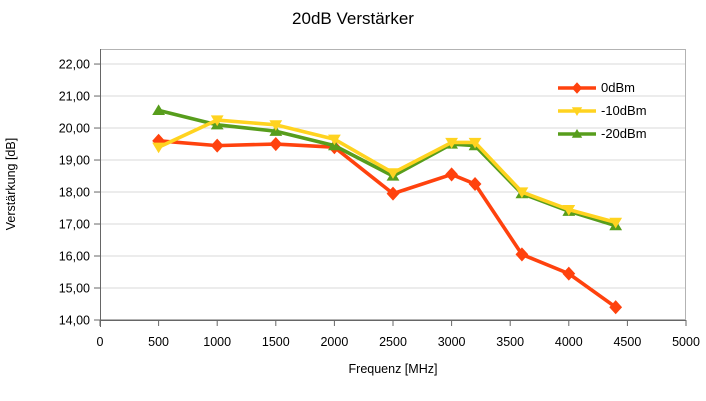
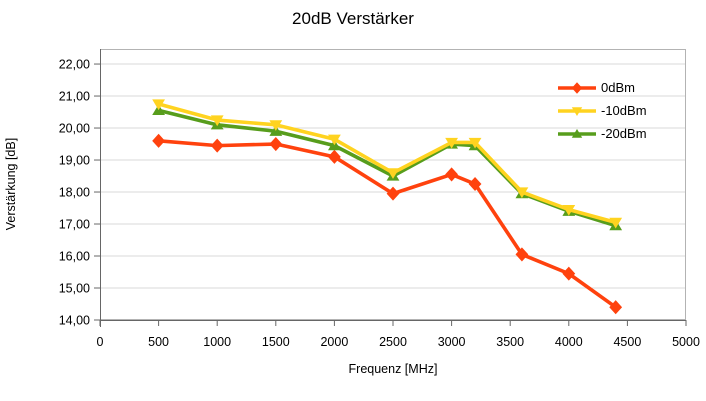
-10dBm/500: 19,4 -> 20,8
0dBm/2000: 19,4 -> 19,1
